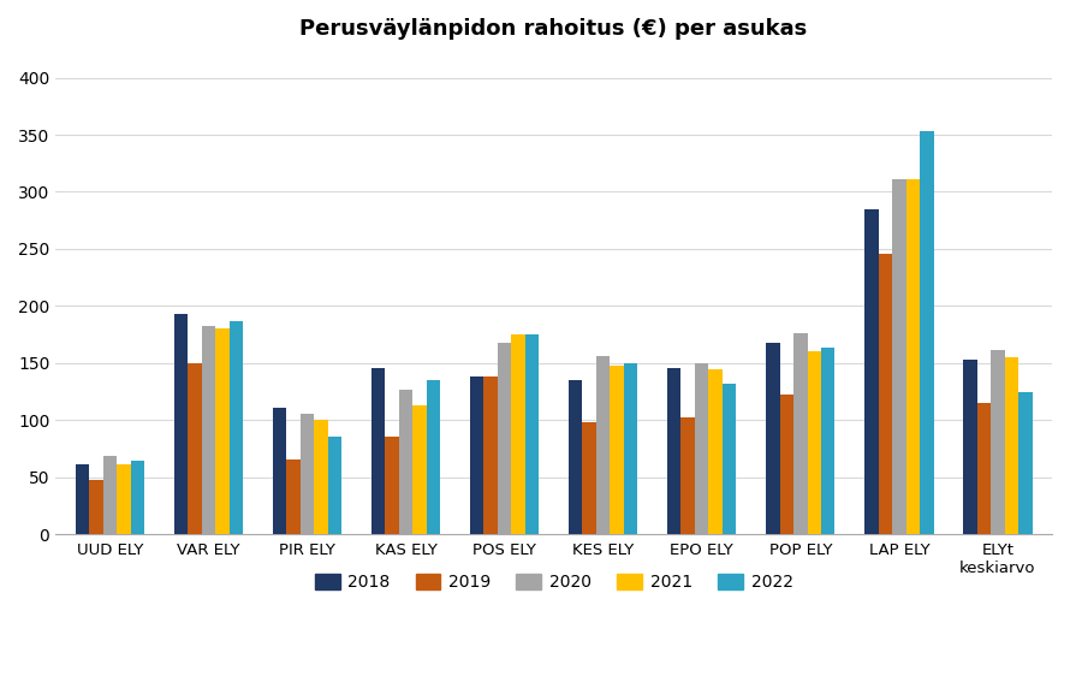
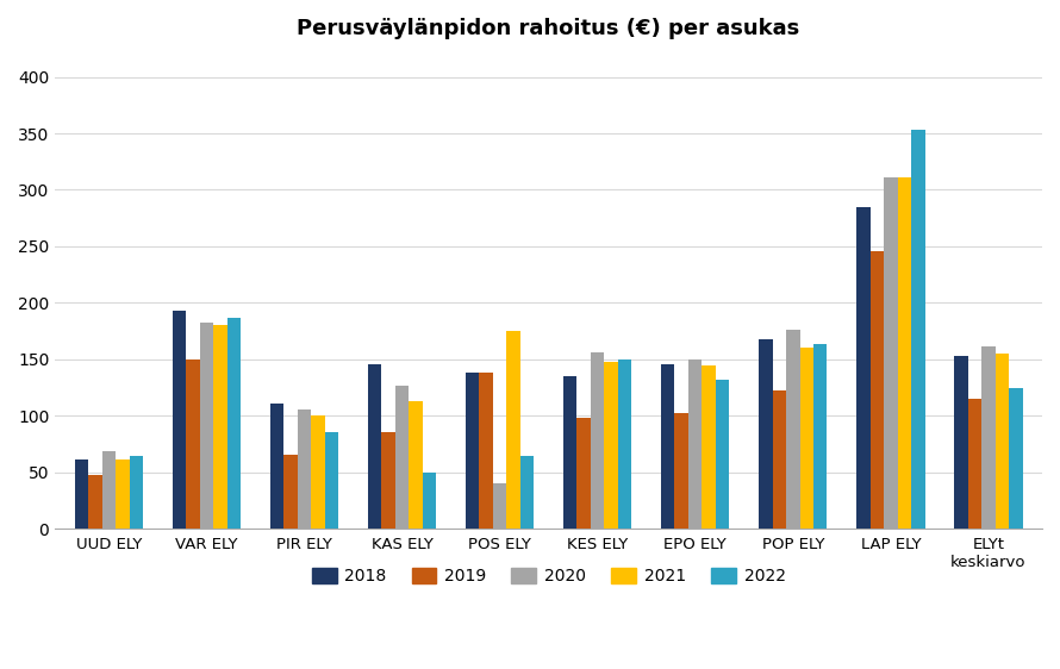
2022/KAS ELY: 135 -> 50
2020/POS ELY: 168 -> 40
2022/POS ELY: 175 -> 64
